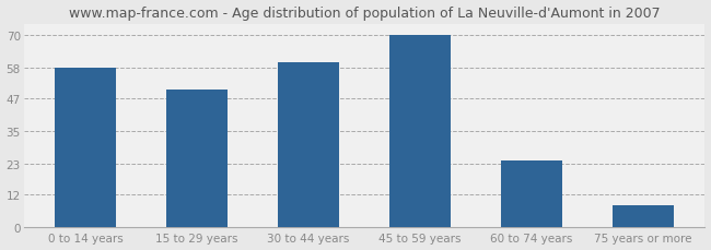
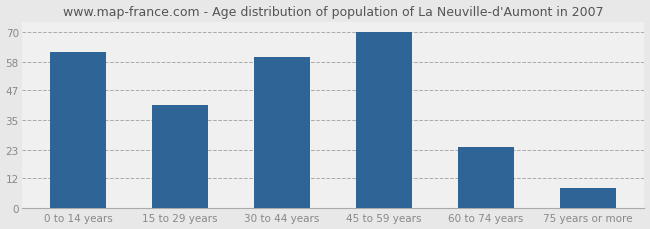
0 to 14 years: 58 -> 62
15 to 29 years: 50 -> 41
